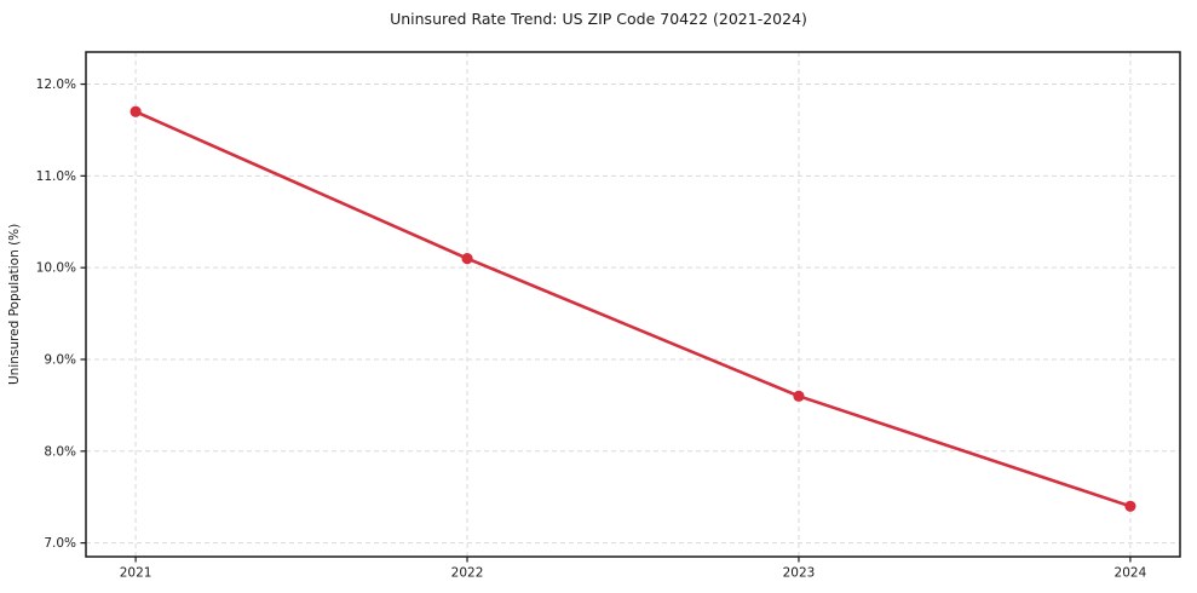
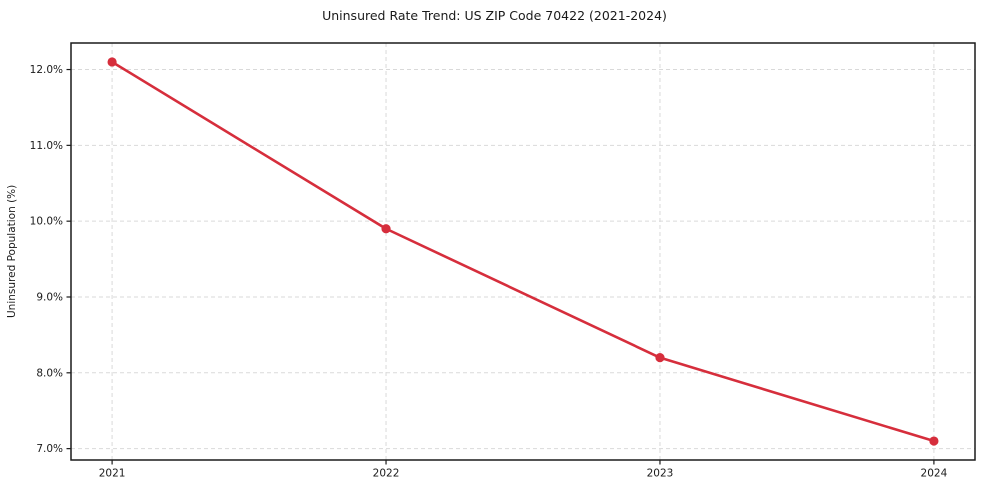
2021: 11.7% -> 12.1%
2022: 10.1% -> 9.9%
2023: 8.6% -> 8.2%
2024: 7.4% -> 7.1%
